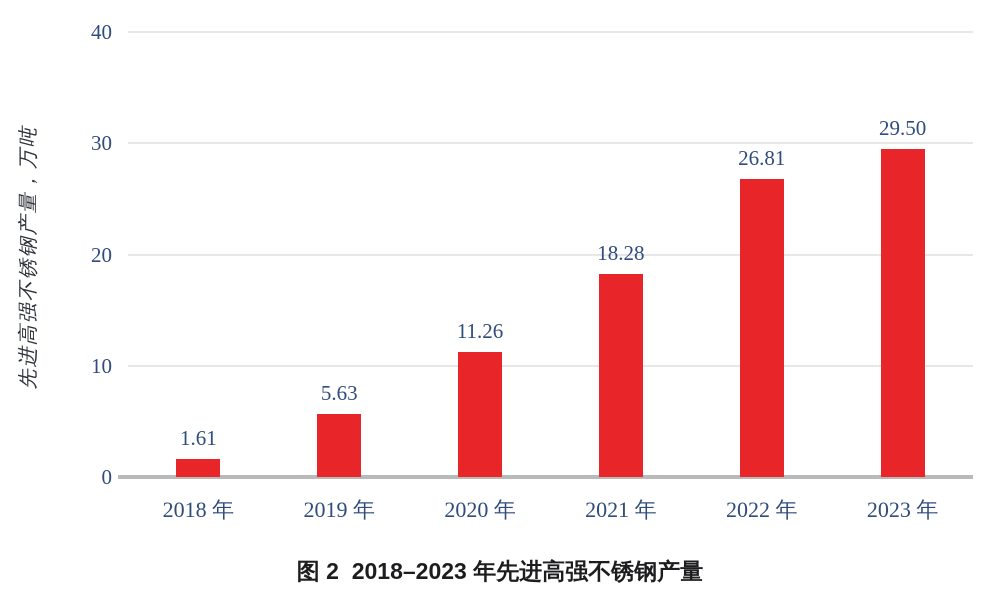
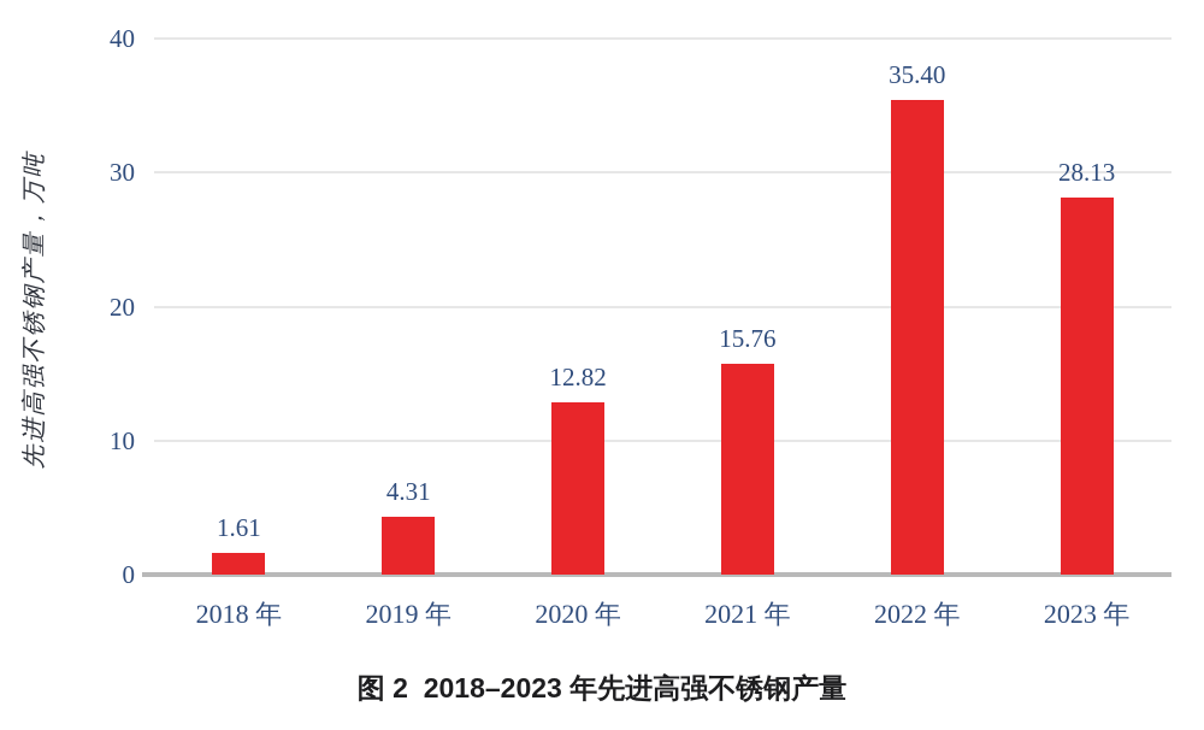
2019 年: 5.63 -> 4.31
2020 年: 11.26 -> 12.82
2021 年: 18.28 -> 15.76
2022 年: 26.81 -> 35.40
2023 年: 29.50 -> 28.13
